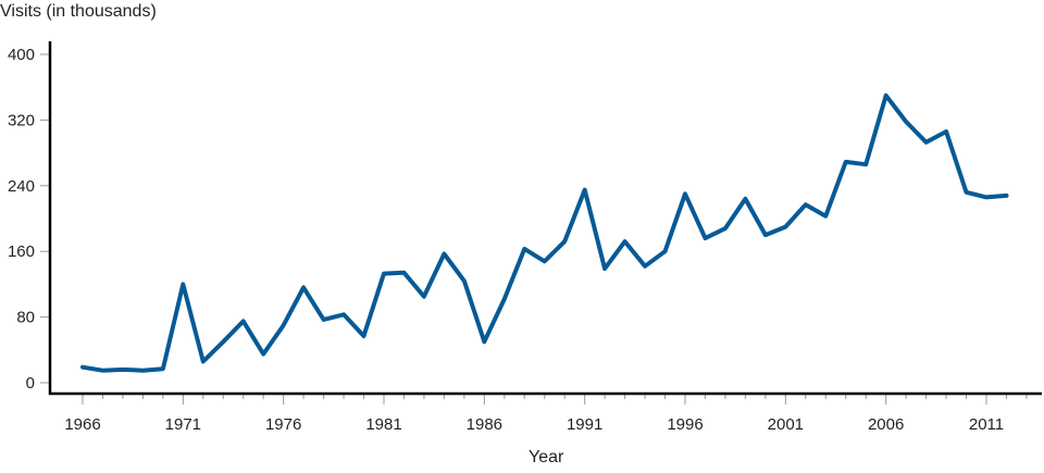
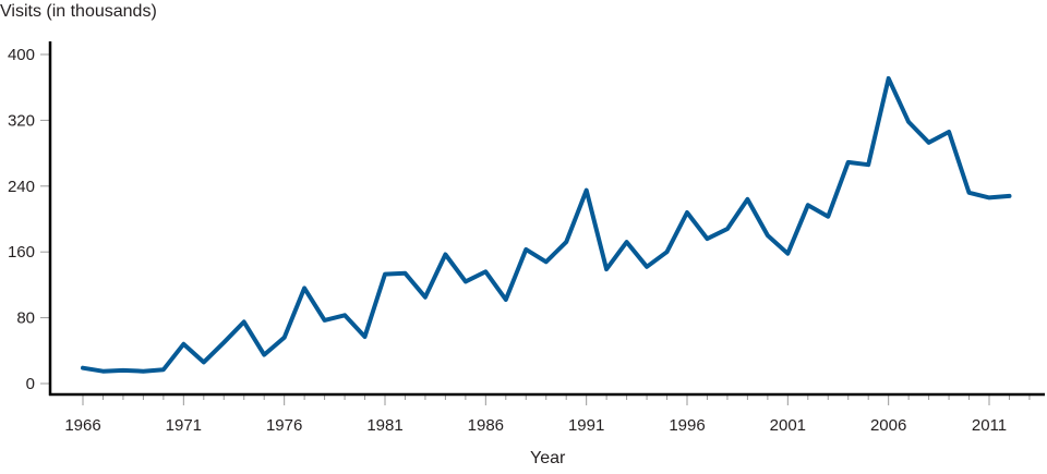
1971: 120 -> 50
1976: 70 -> 60
1986: 50 -> 140
1996: 230 -> 210
2001: 190 -> 160
2006: 350 -> 370
